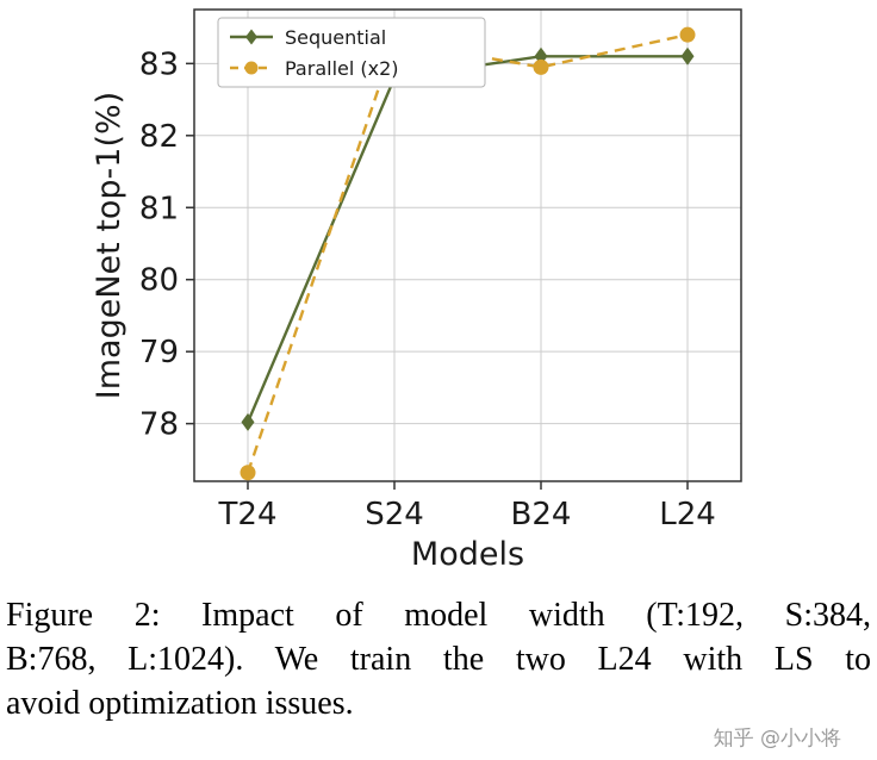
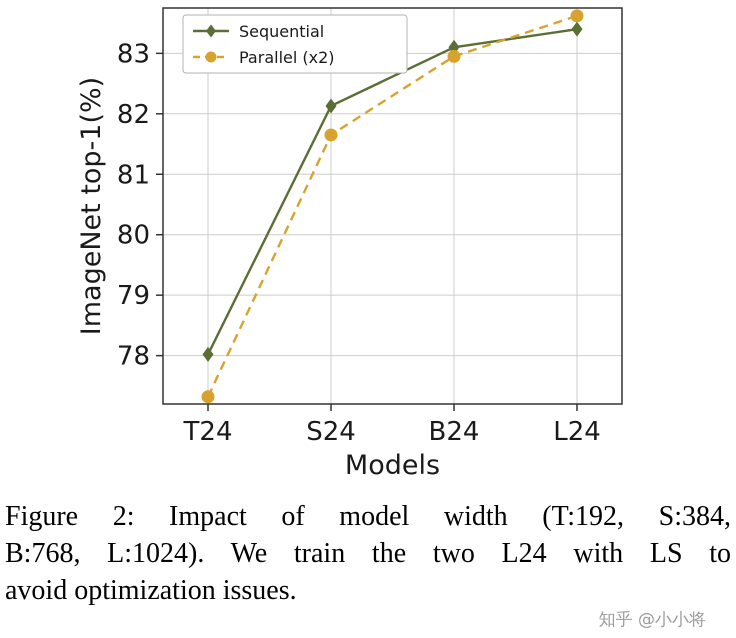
Sequential/S24: 82.8 -> 82.1
Parallel (x2)/S24: 83.3 -> 81.7
Sequential/L24: 83.1 -> 83.4
Parallel (x2)/L24: 83.4 -> 83.6
